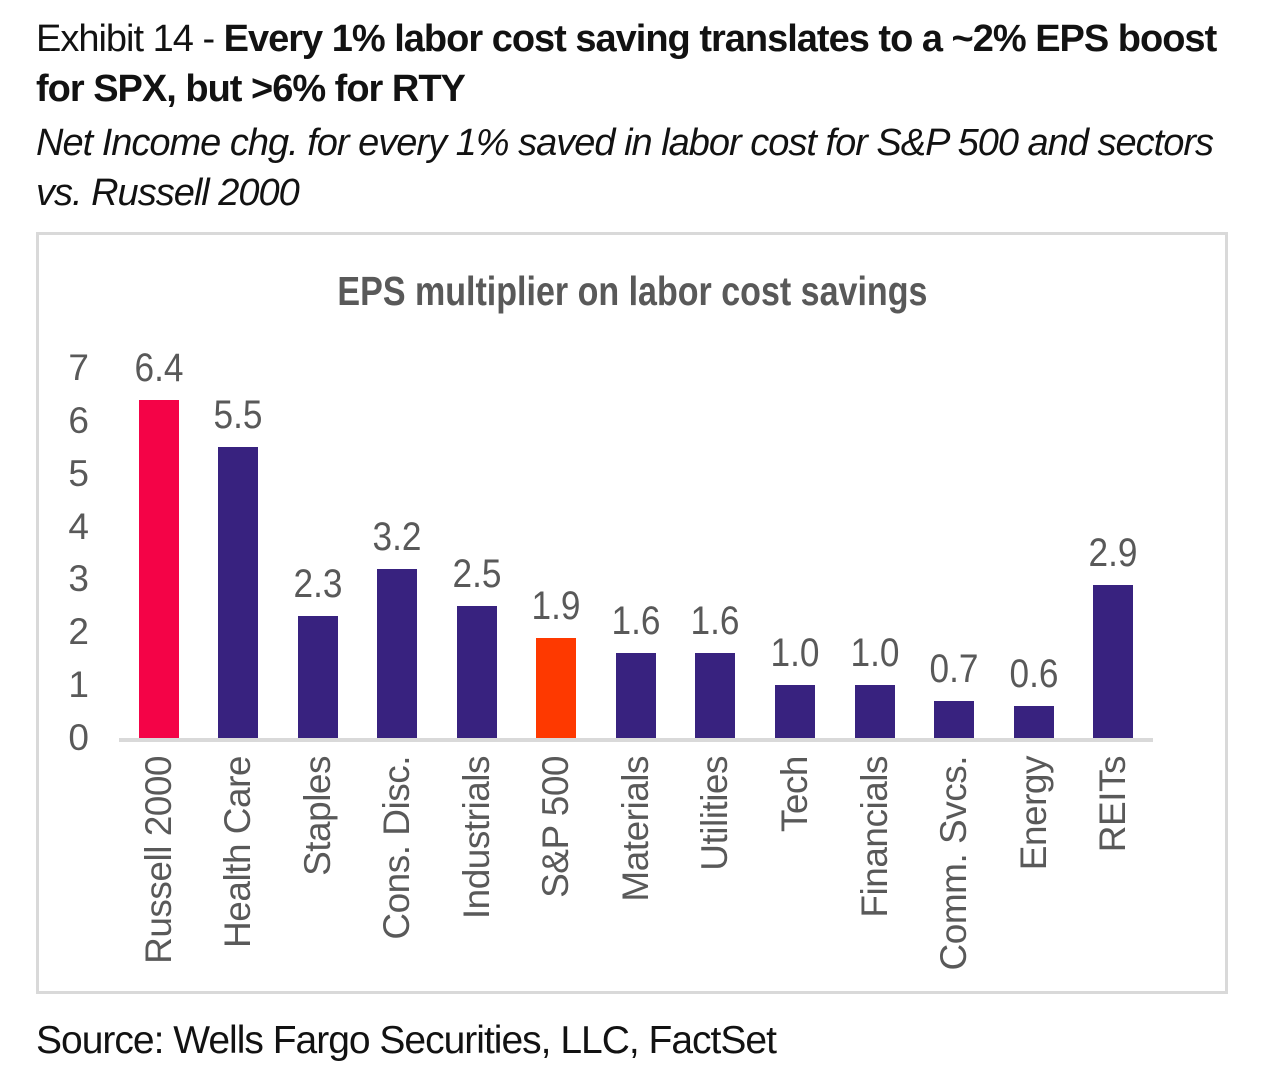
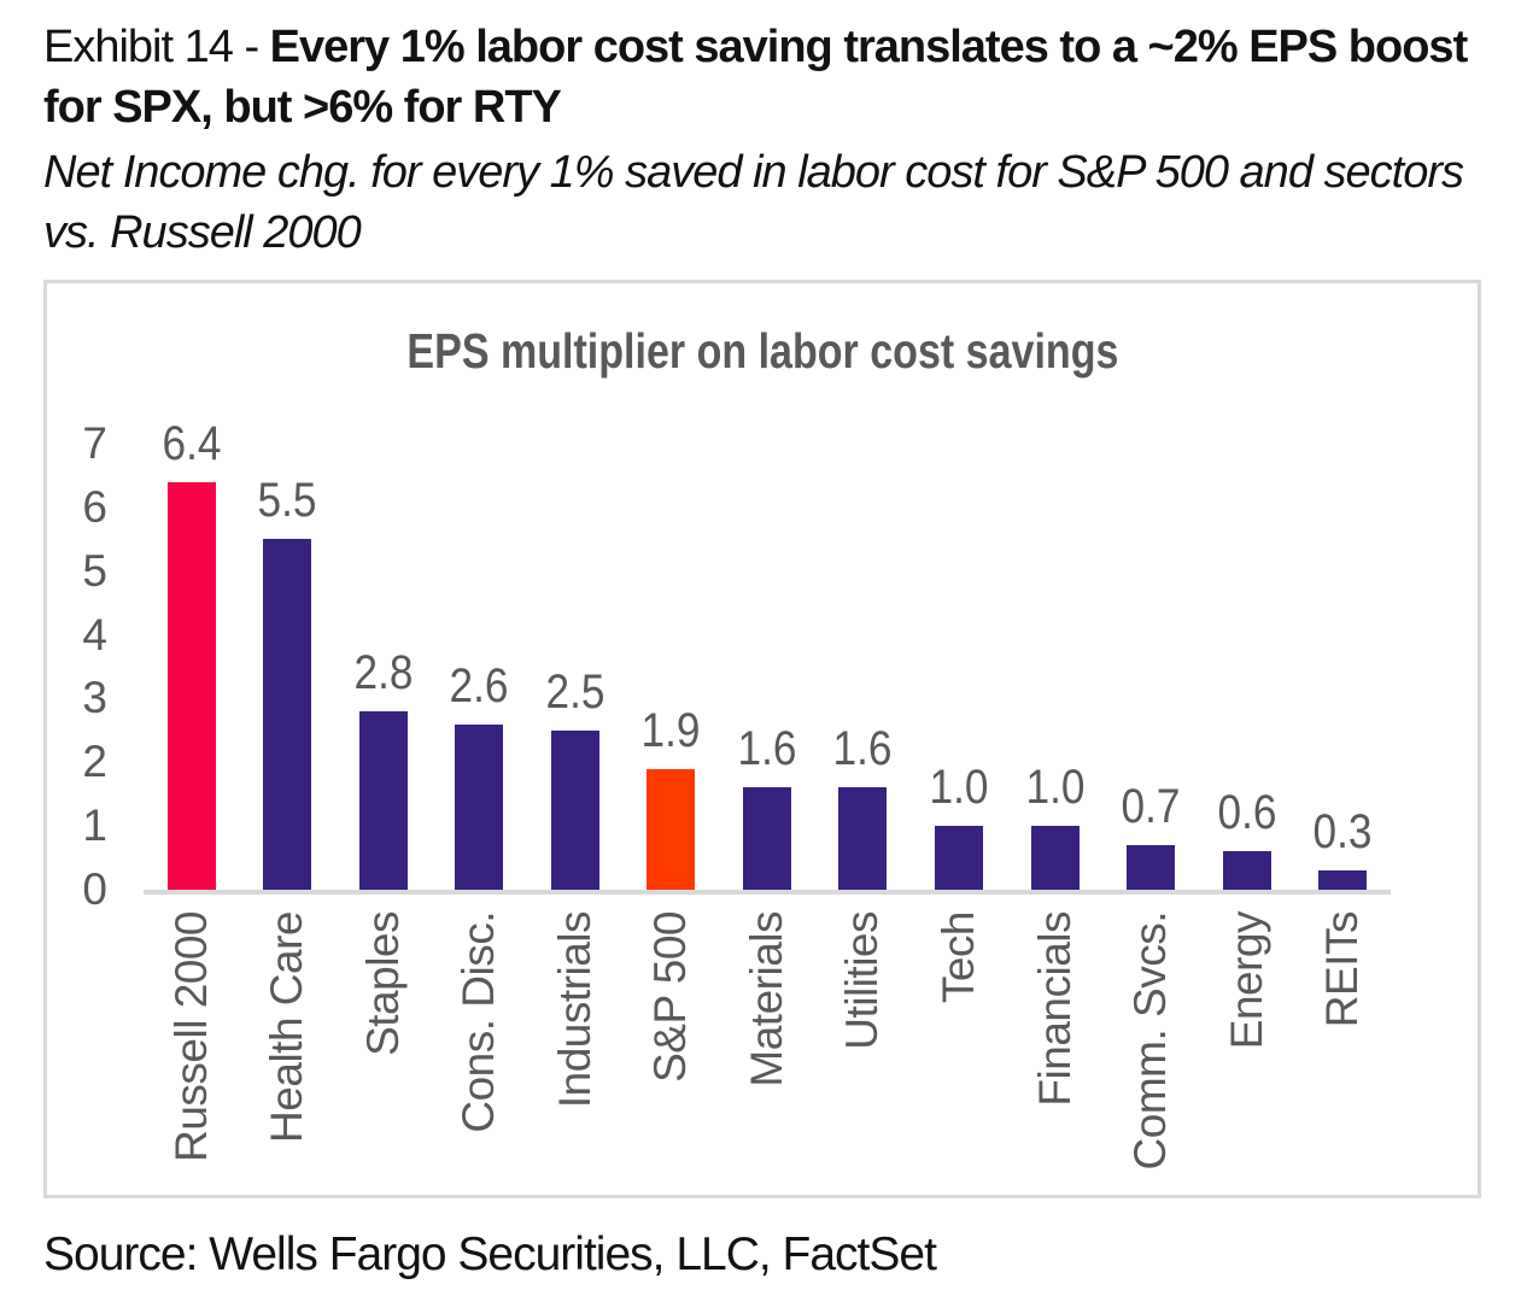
Staples: 2.3 -> 2.8
Cons. Disc.: 3.2 -> 2.6
REITs: 2.9 -> 0.3
